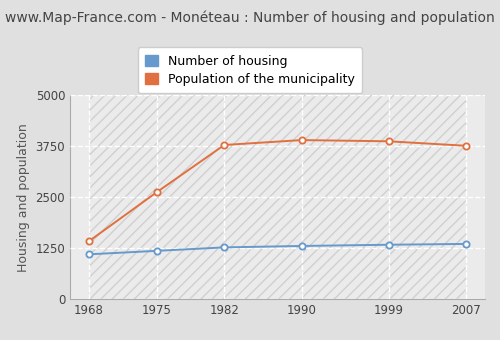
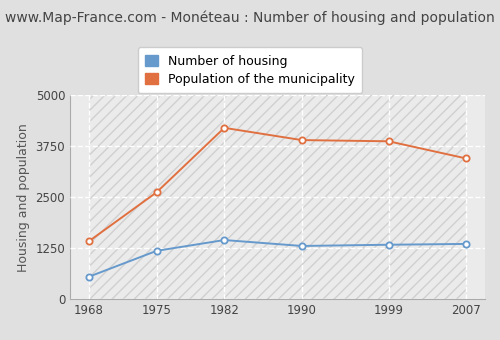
Number of housing/1968: 1100 -> 550
Number of housing/1982: 1270 -> 1450
Population of the municipality/1982: 3780 -> 4200
Population of the municipality/2007: 3760 -> 3450
